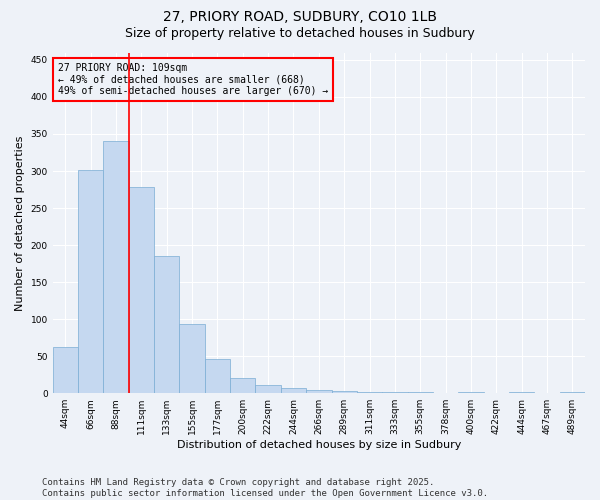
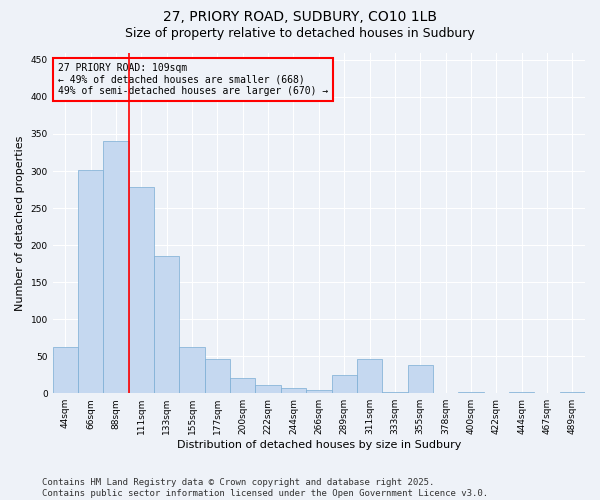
155sqm: 93 -> 62
289sqm: 3 -> 24
311sqm: 2 -> 46
355sqm: 1 -> 38
